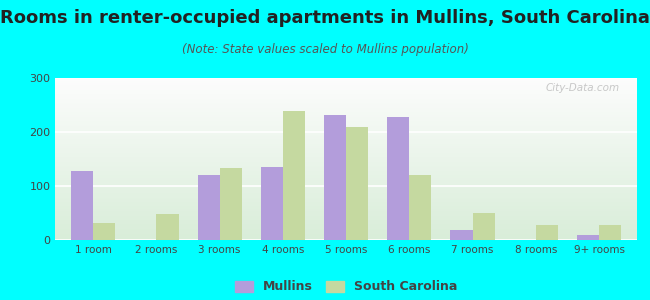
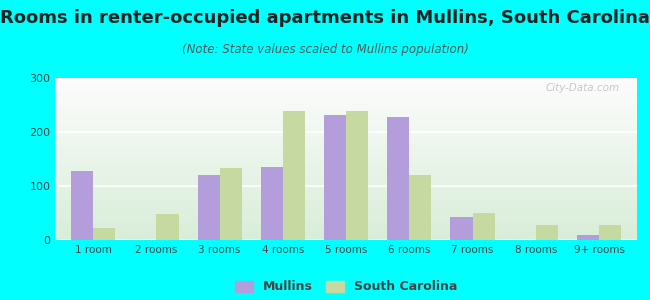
South Carolina/1 room: 32 -> 22
South Carolina/5 rooms: 210 -> 238
Mullins/7 rooms: 18 -> 42
